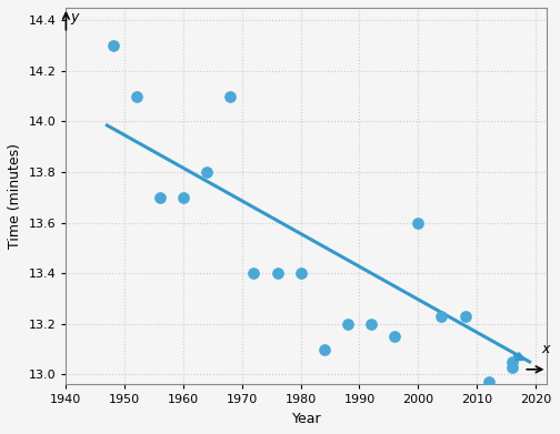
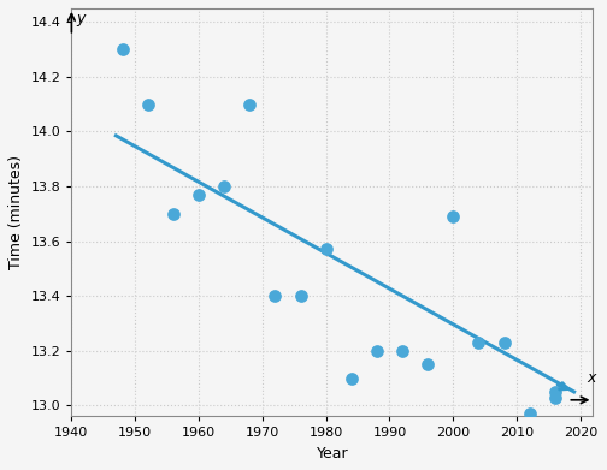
1960: 13.70 -> 13.77
1980: 13.40 -> 13.57
2000: 13.60 -> 13.69
